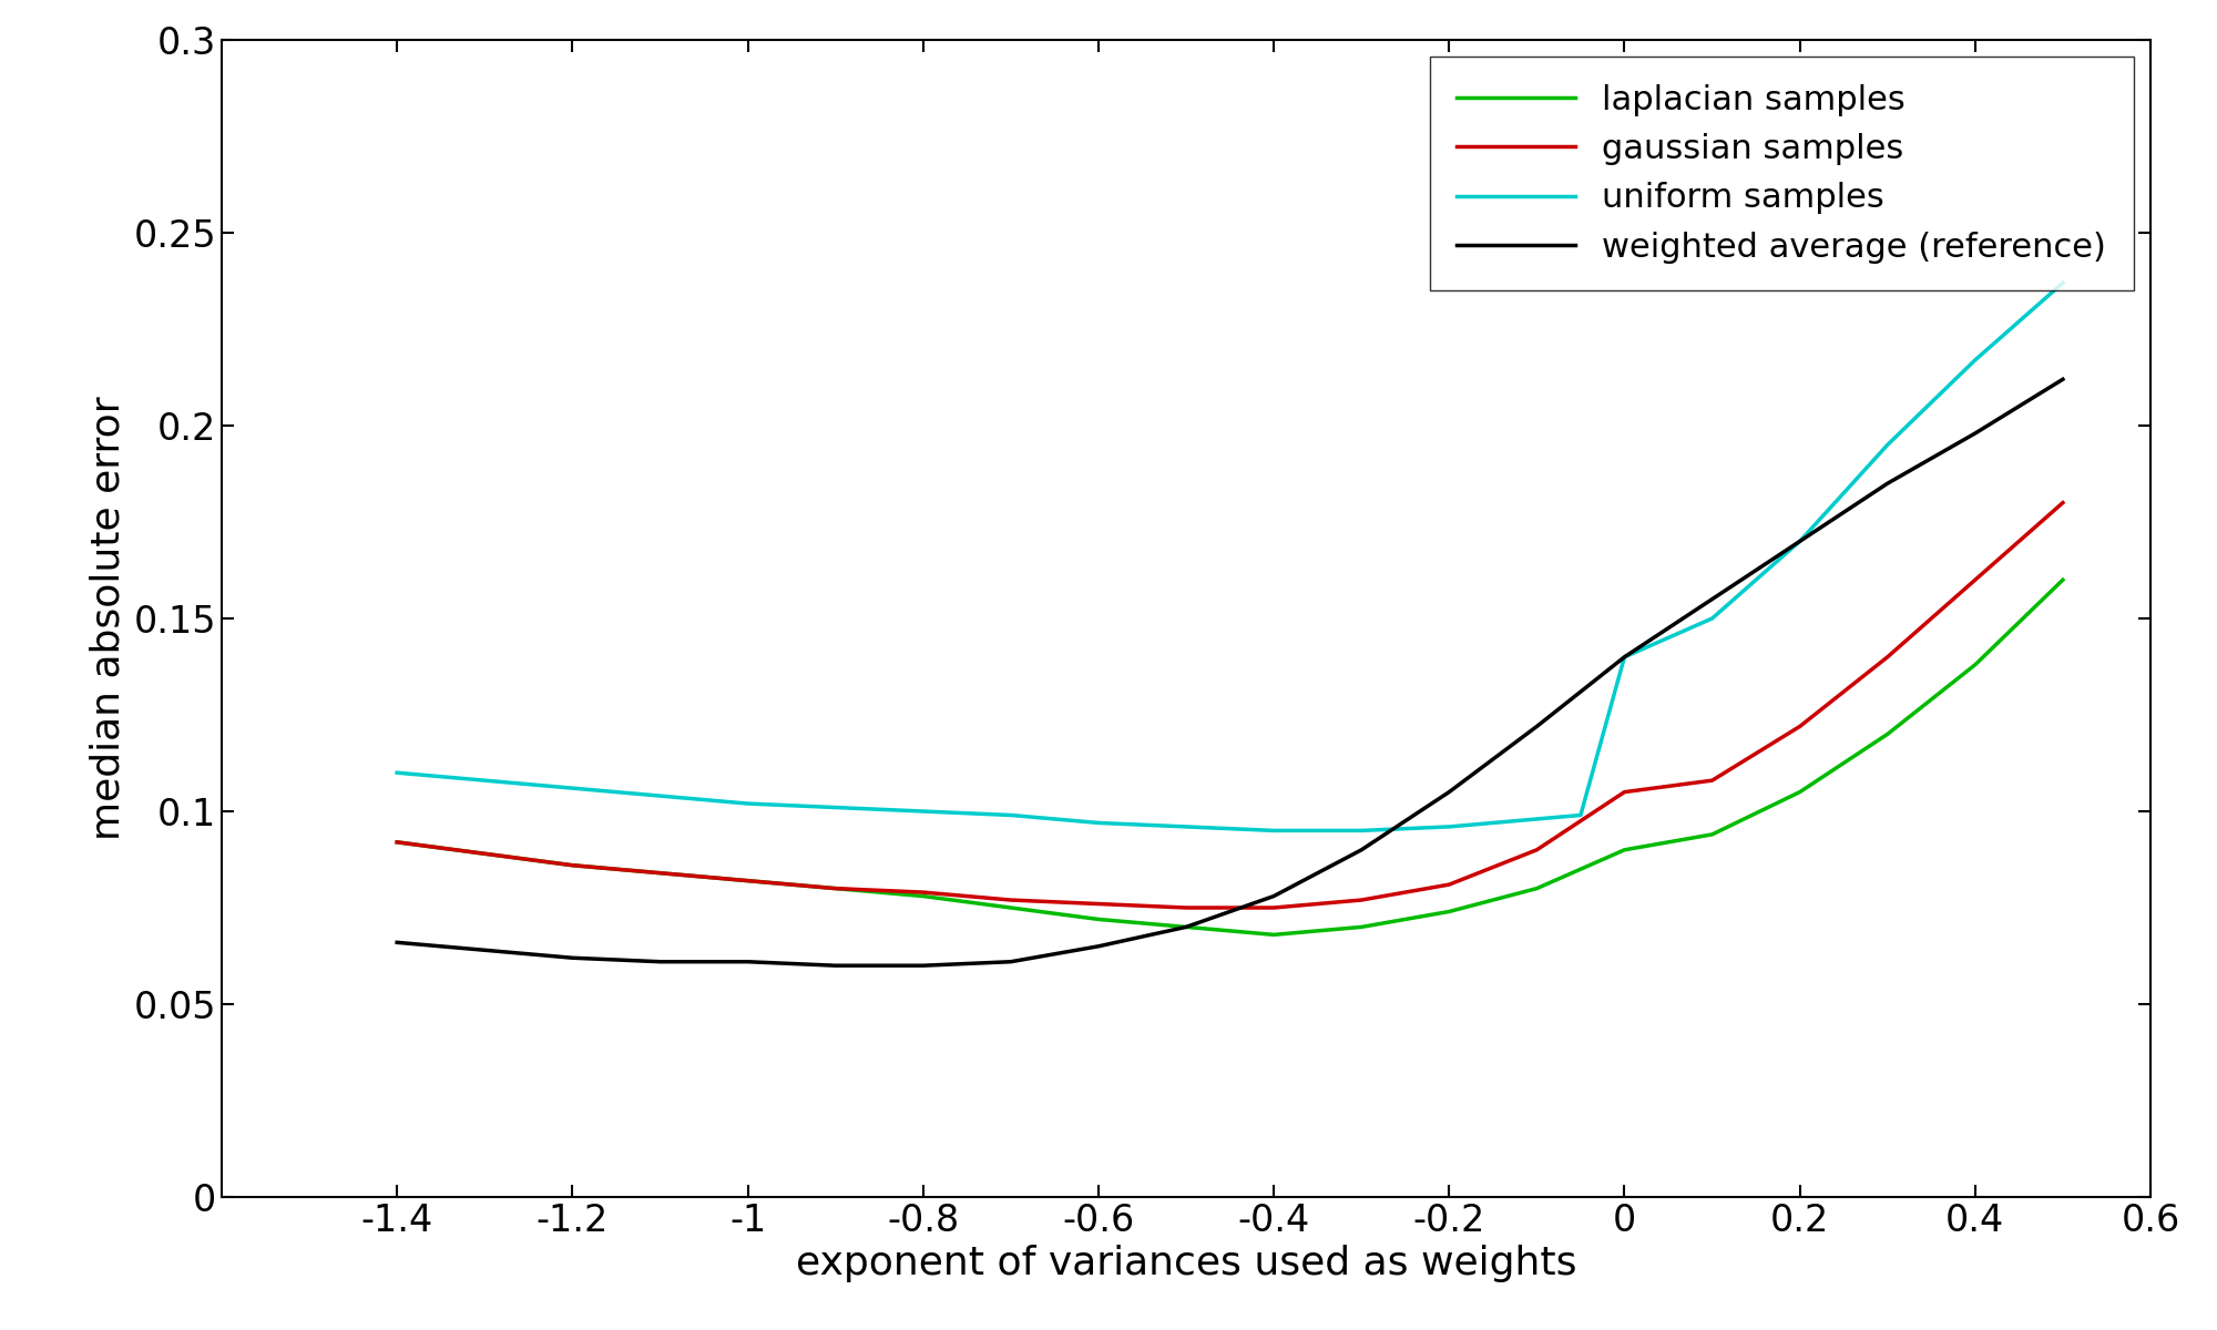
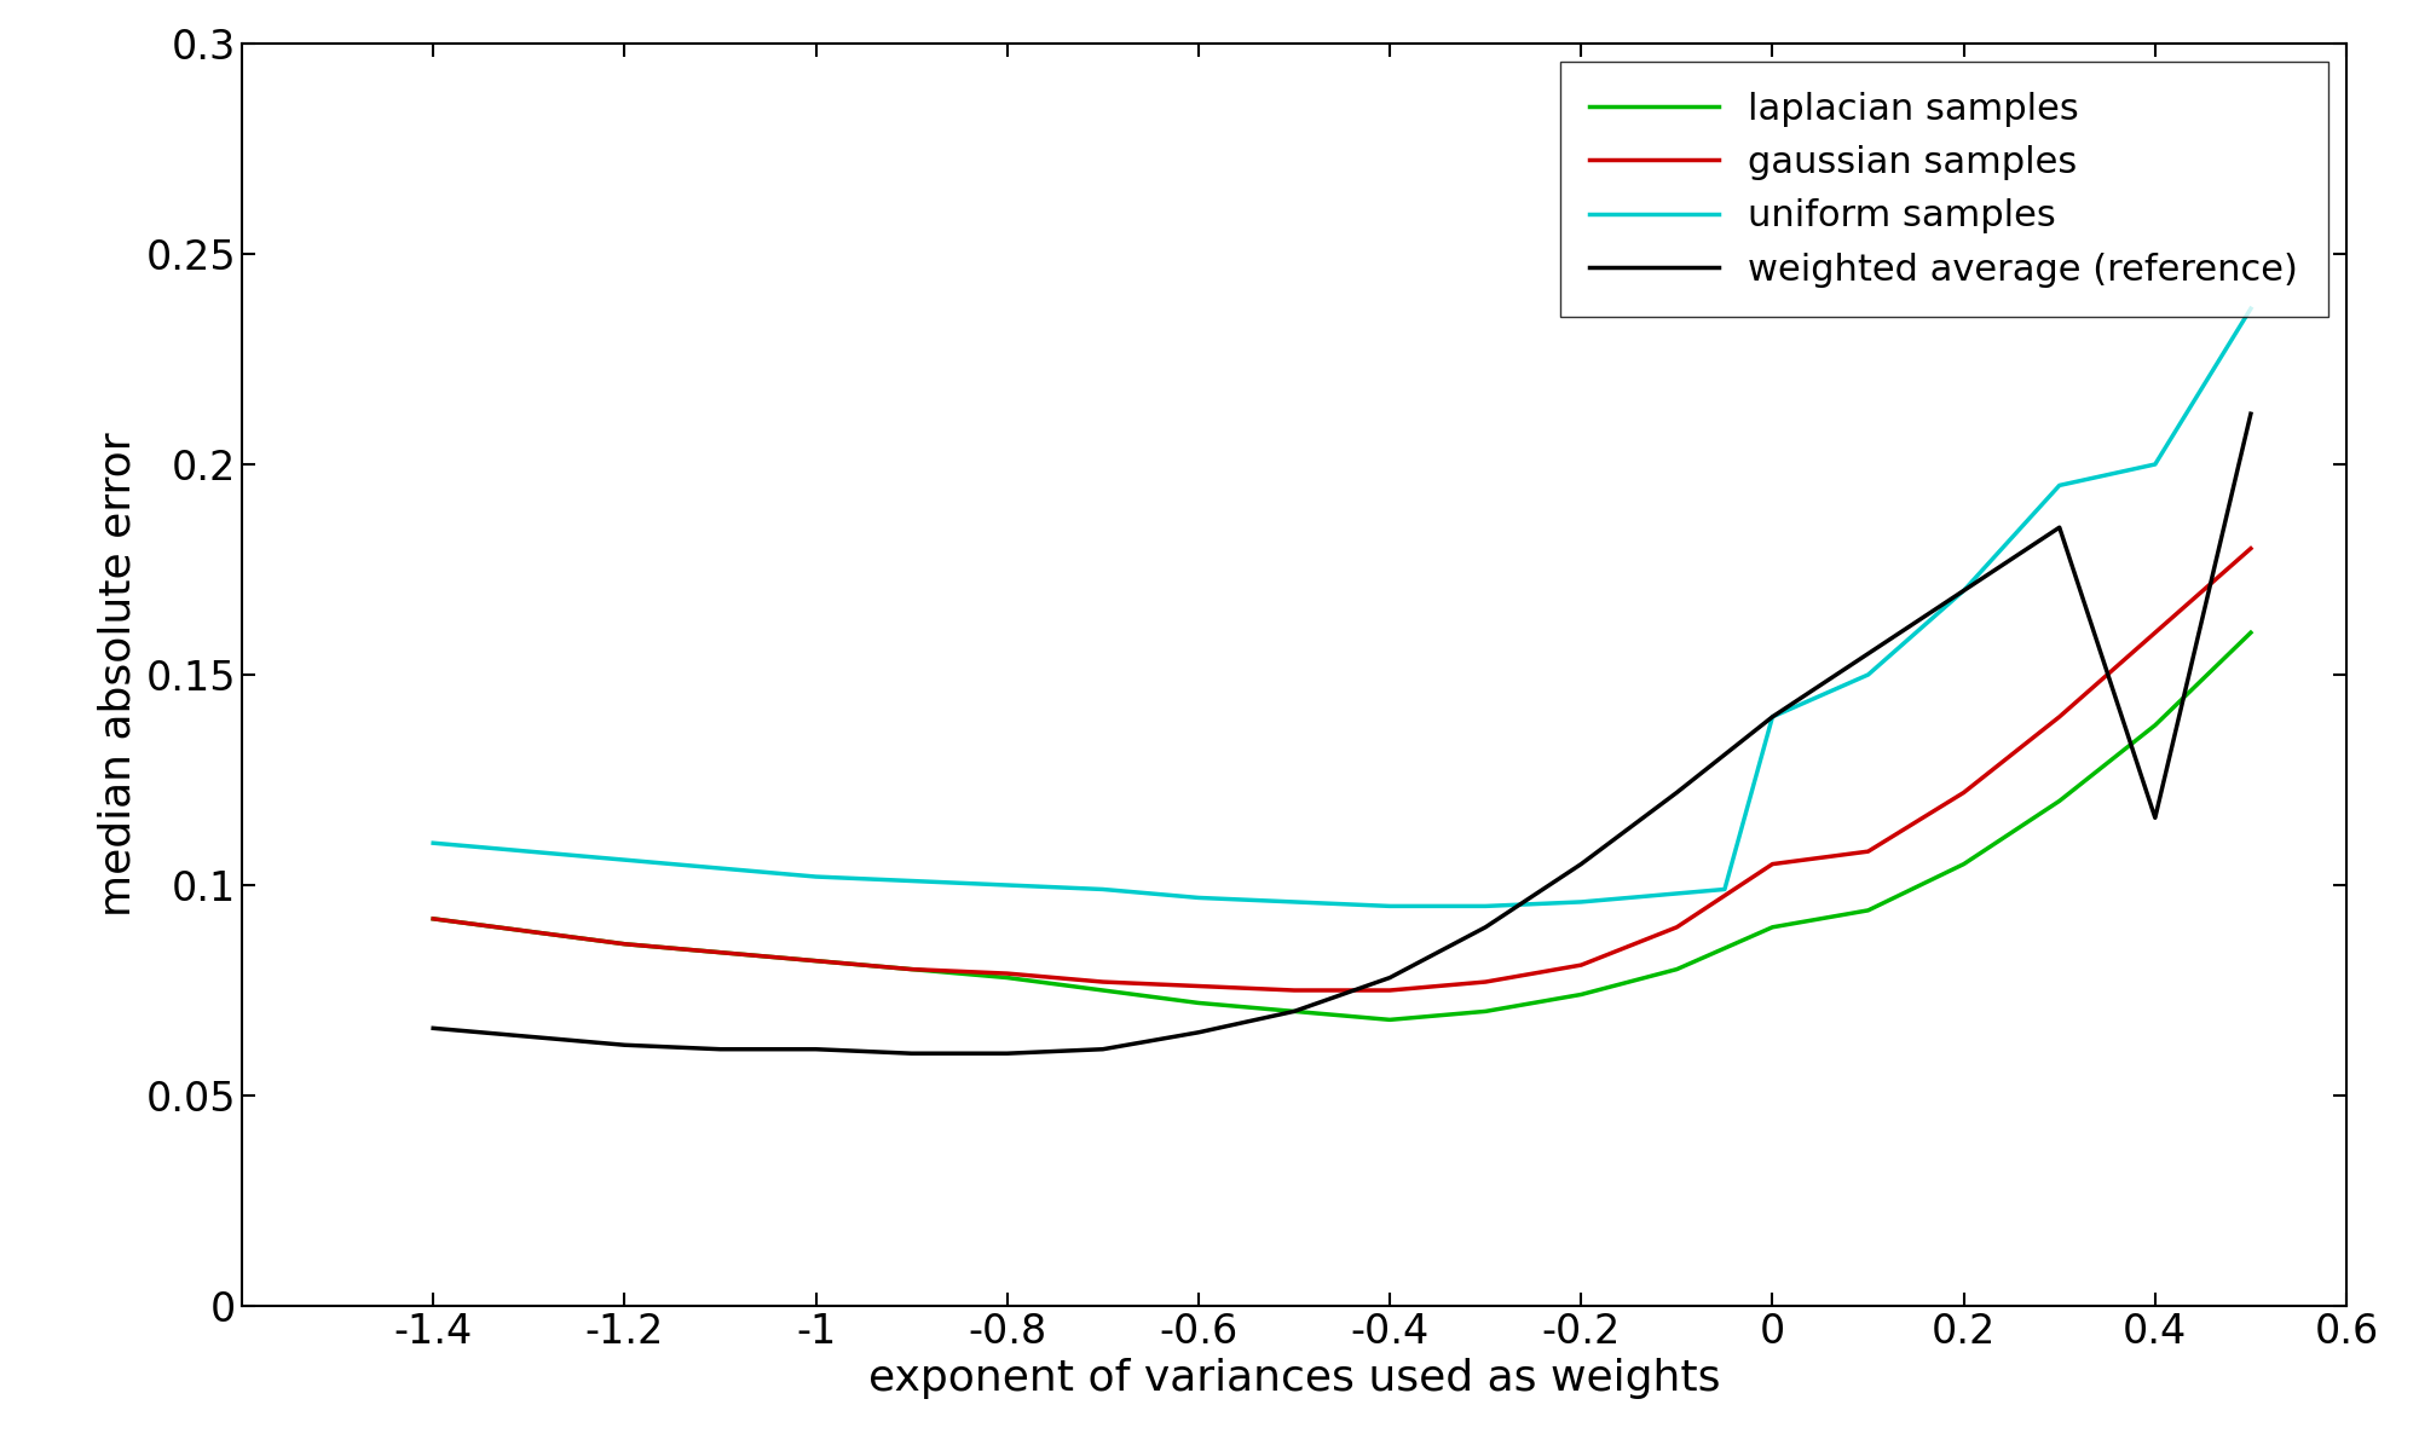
uniform samples/0.4: 0.217 -> 0.200
weighted average (reference)/0.4: 0.198 -> 0.116
